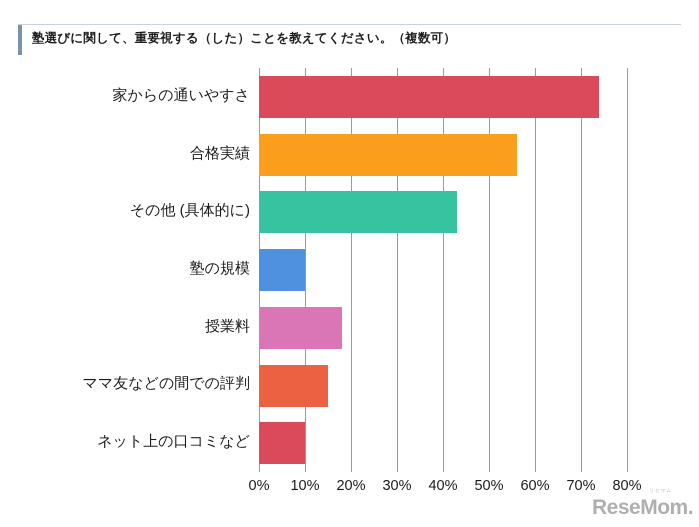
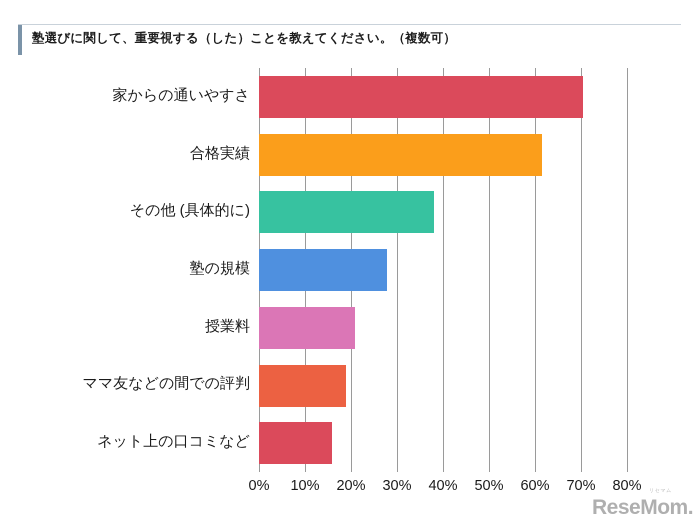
家からの通いやすさ: 74% -> 70%
合格実績: 56% -> 62%
その他 (具体的に): 43% -> 38%
塾の規模: 10% -> 28%
授業料: 18% -> 21%
ママ友などの間での評判: 15% -> 19%
ネット上の口コミなど: 10% -> 16%
